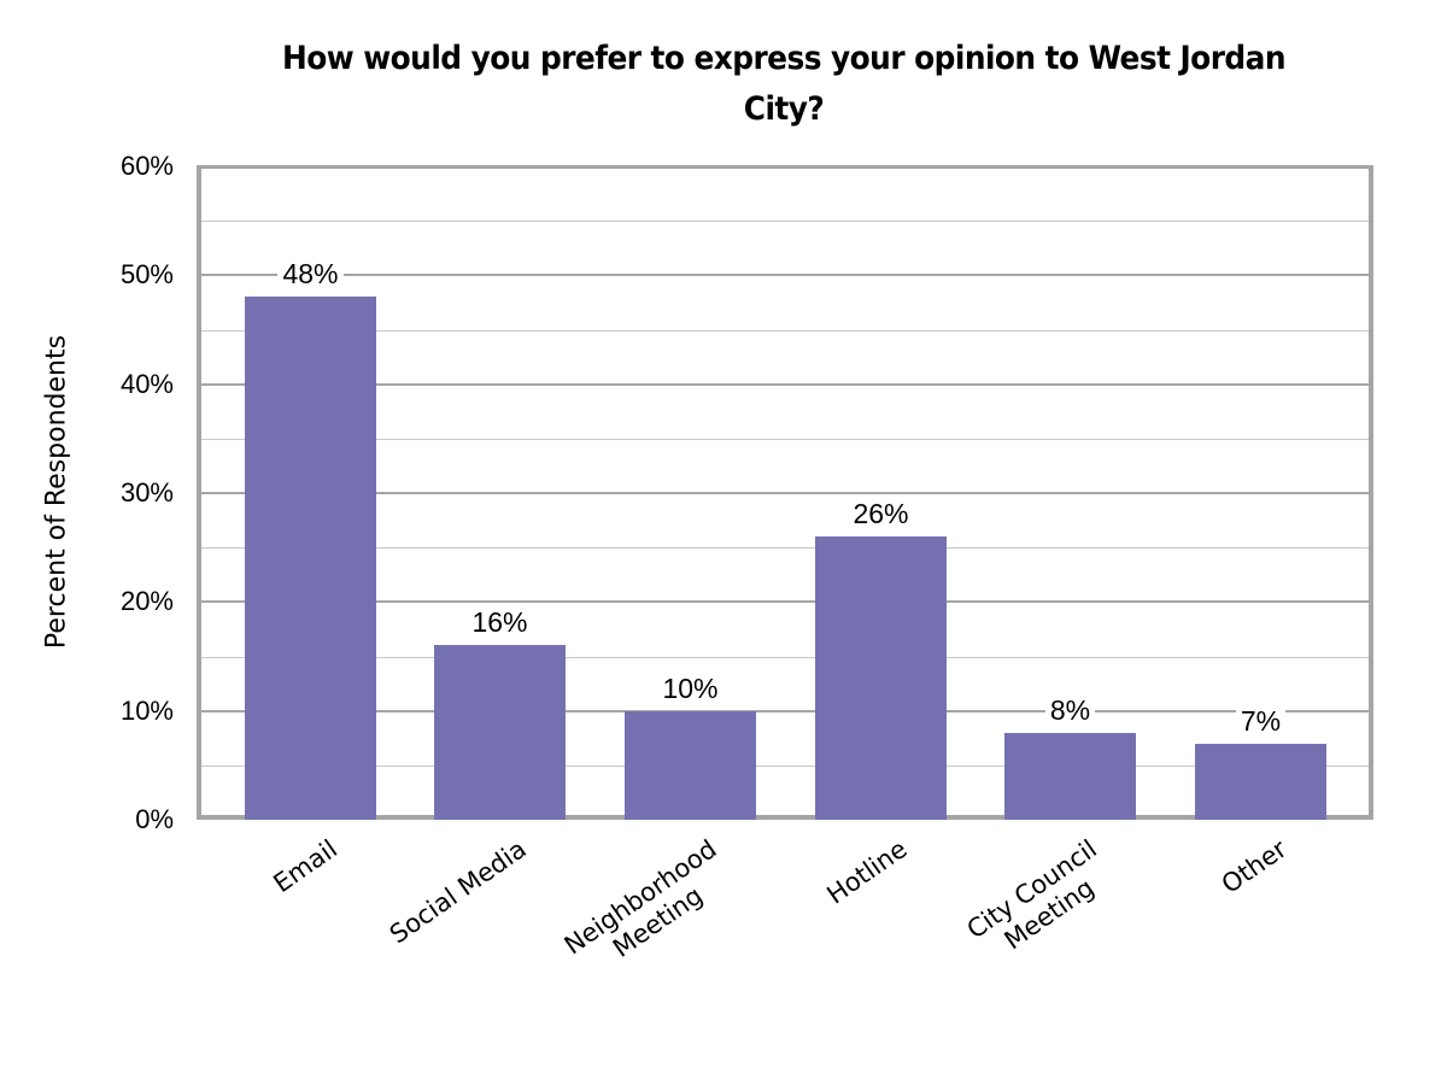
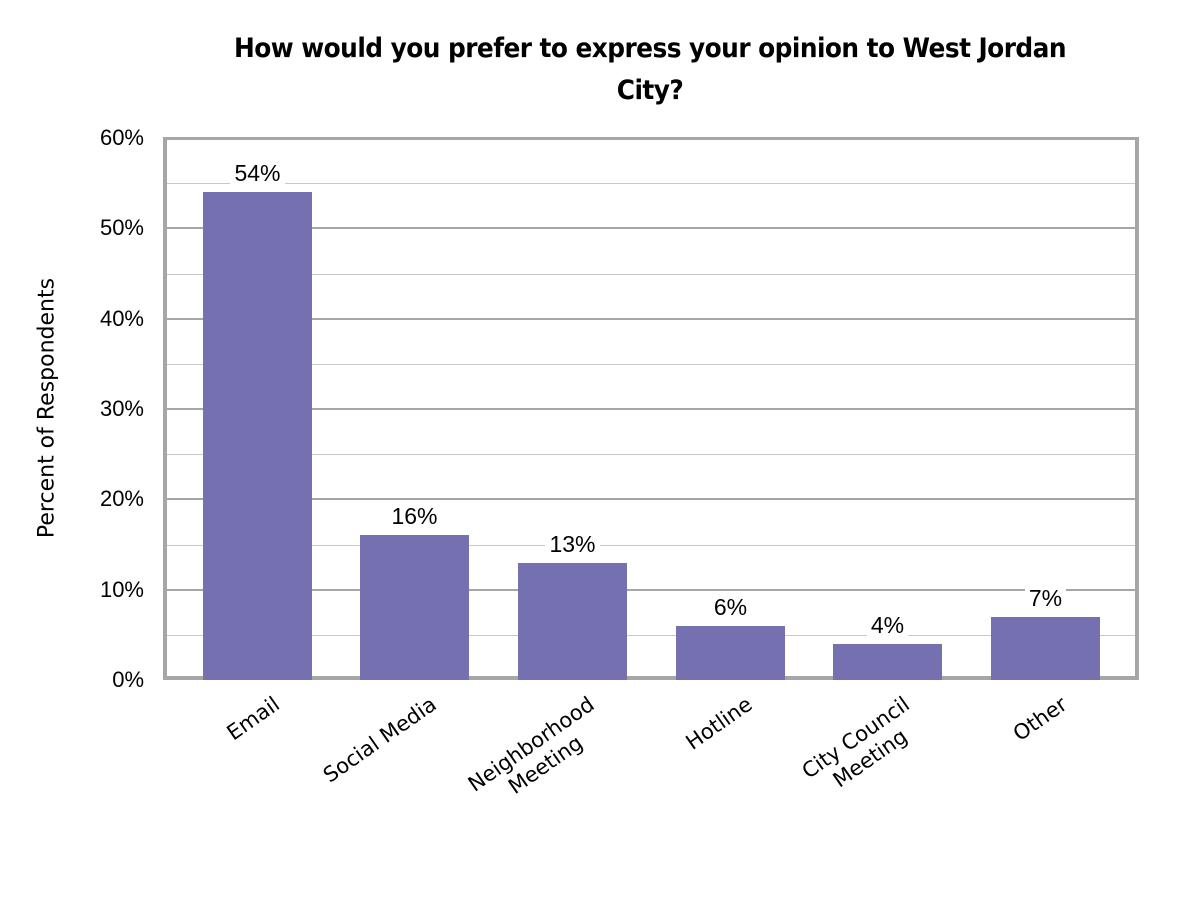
Email: 48% -> 54%
Neighborhood Meeting: 10% -> 13%
Hotline: 26% -> 6%
City Council Meeting: 8% -> 4%
